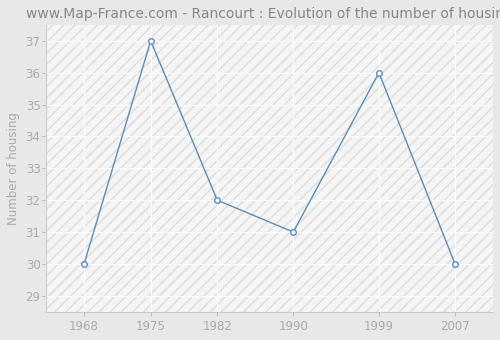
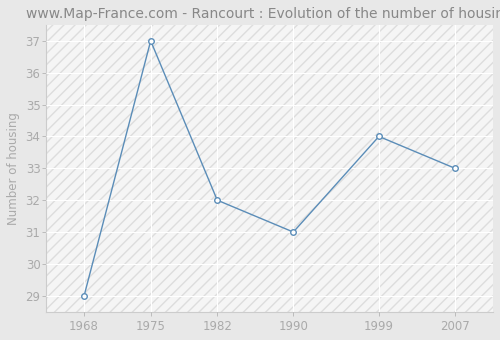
1968: 30 -> 29
1999: 36 -> 34
2007: 30 -> 33
